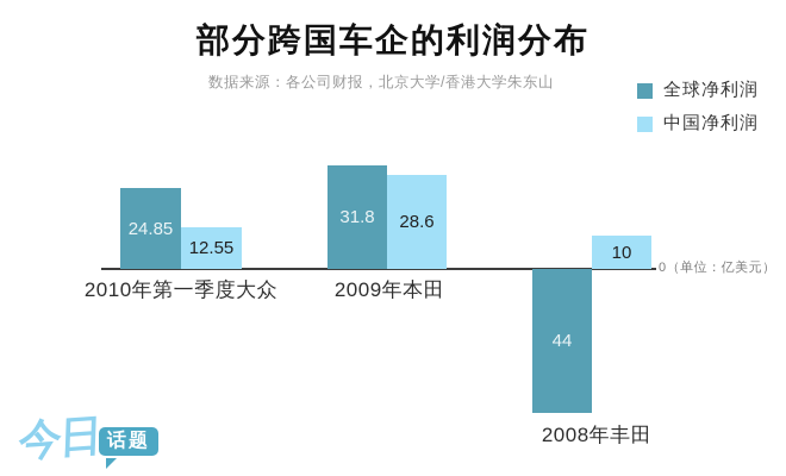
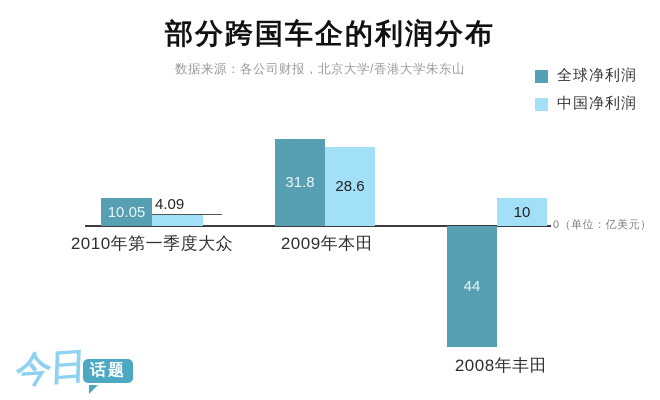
全球净利润/2010年第一季度大众: 24.85 -> 10.05
中国净利润/2010年第一季度大众: 12.55 -> 4.09
